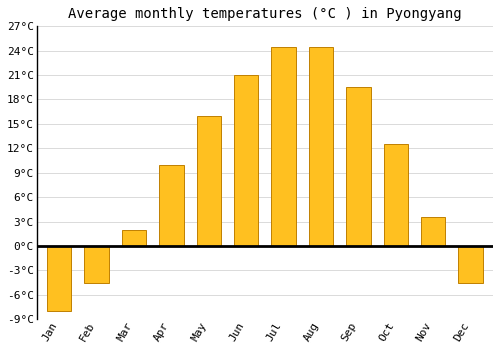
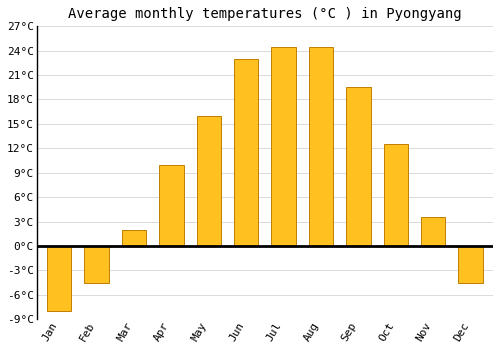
Jun: 21.0°C -> 23.0°C
